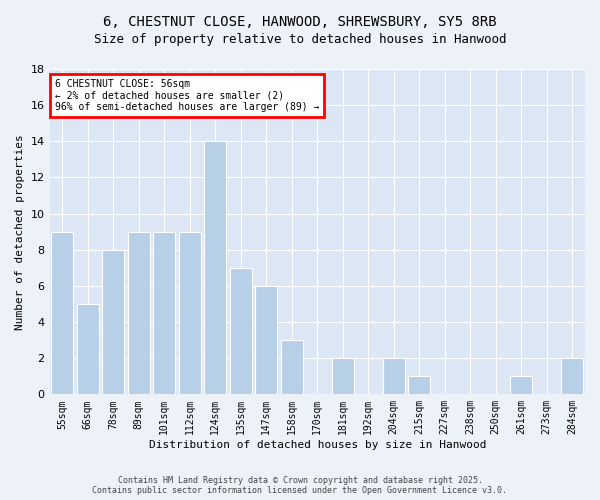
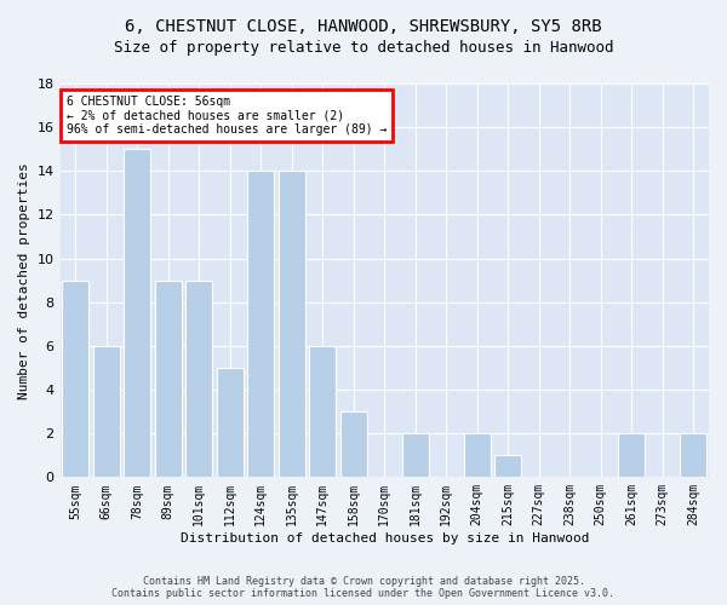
66sqm: 5 -> 6
78sqm: 8 -> 15
112sqm: 9 -> 5
135sqm: 7 -> 14
261sqm: 1 -> 2
